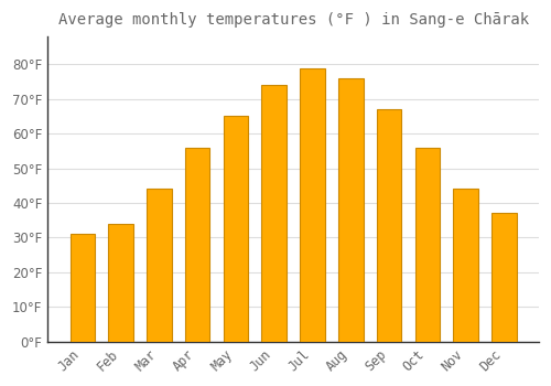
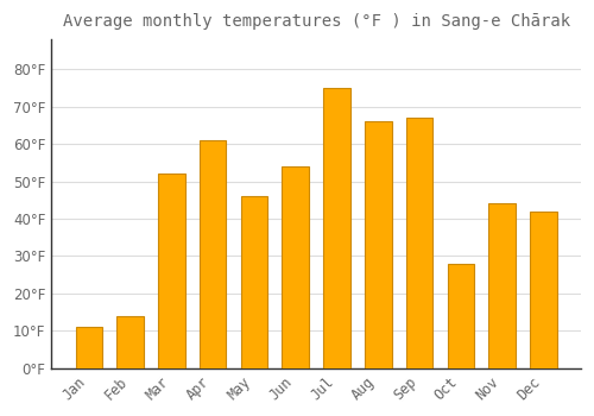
Jan: 31°F -> 11°F
Feb: 34°F -> 14°F
Mar: 44°F -> 52°F
Apr: 56°F -> 61°F
May: 65°F -> 46°F
Jun: 74°F -> 54°F
Jul: 79°F -> 75°F
Aug: 76°F -> 66°F
Oct: 56°F -> 28°F
Dec: 37°F -> 42°F
